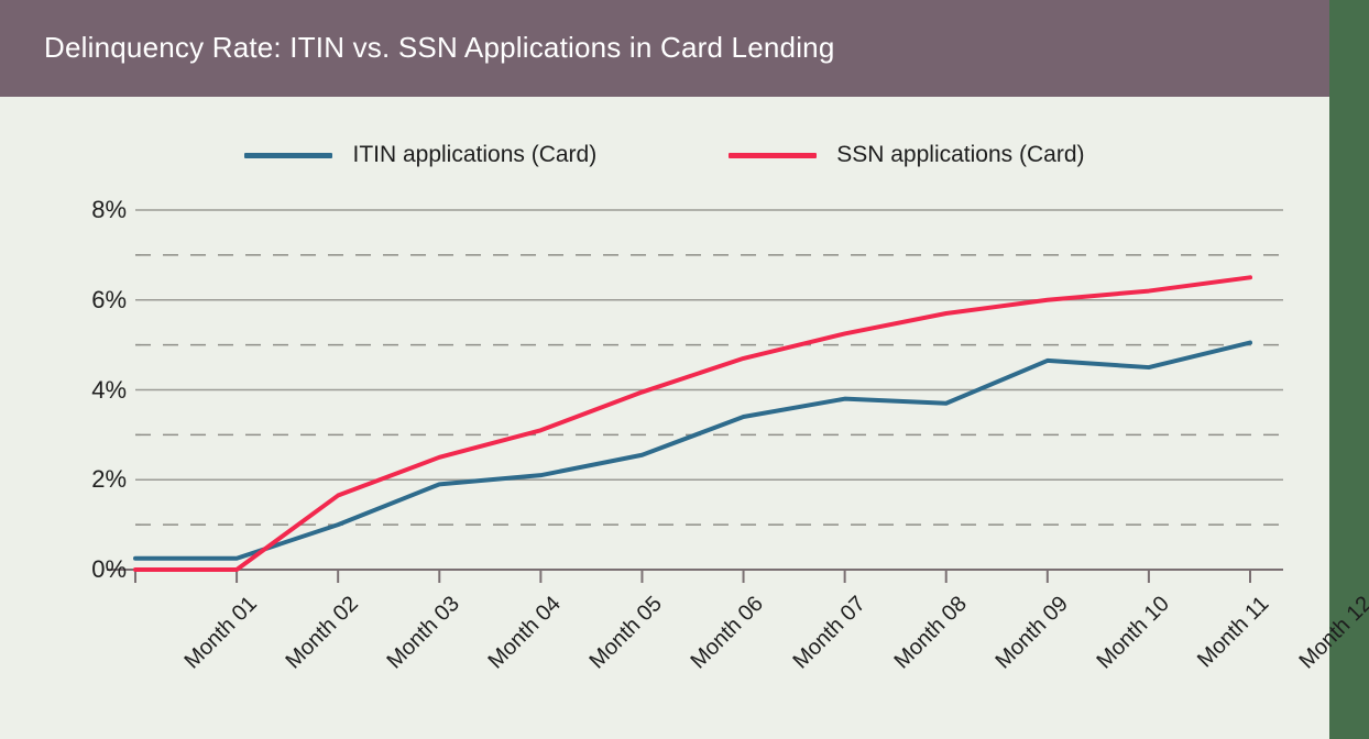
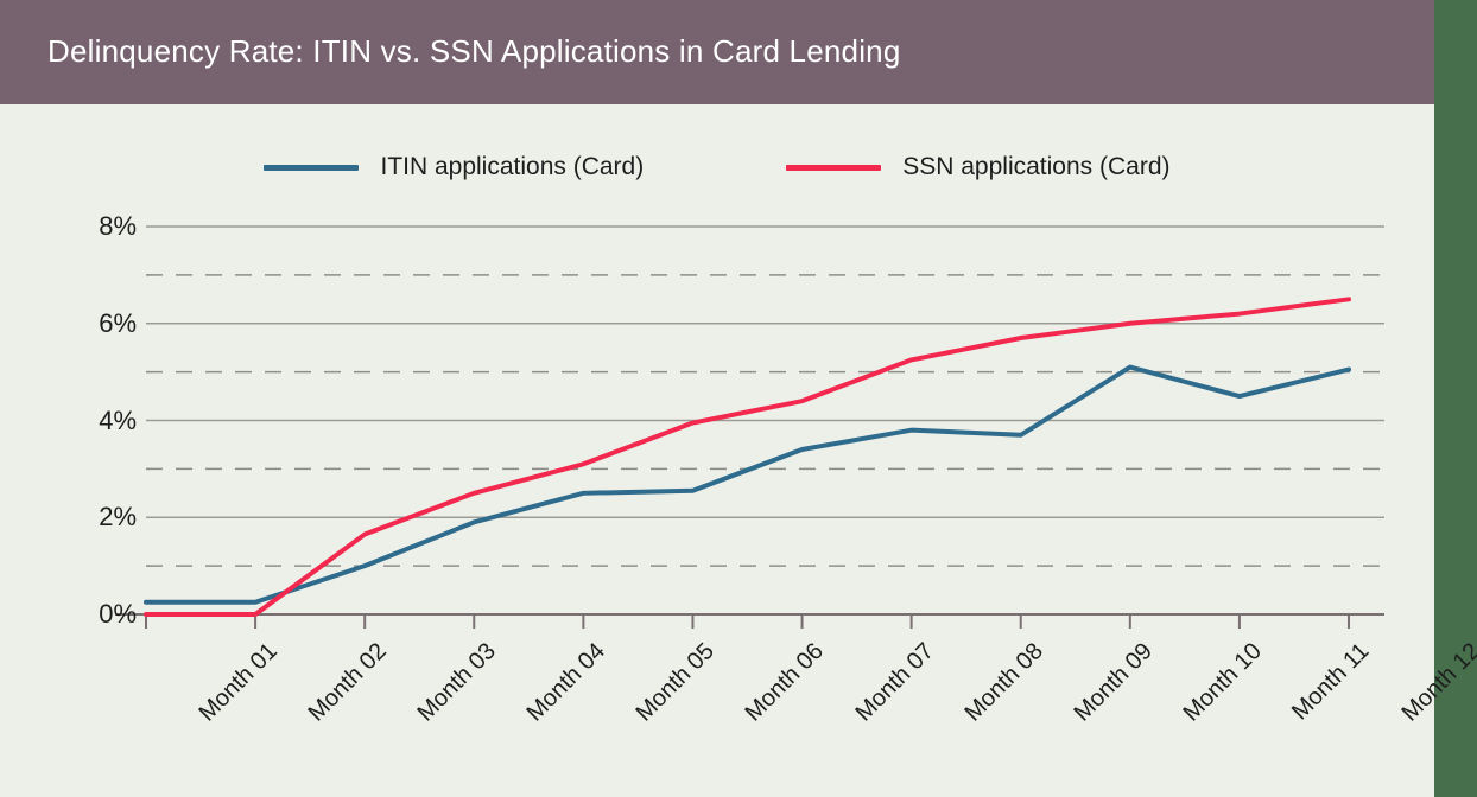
ITIN applications (Card)/Month 05: 2.1% -> 2.5%
SSN applications (Card)/Month 07: 4.7% -> 4.4%
ITIN applications (Card)/Month 10: 4.7% -> 5.1%
